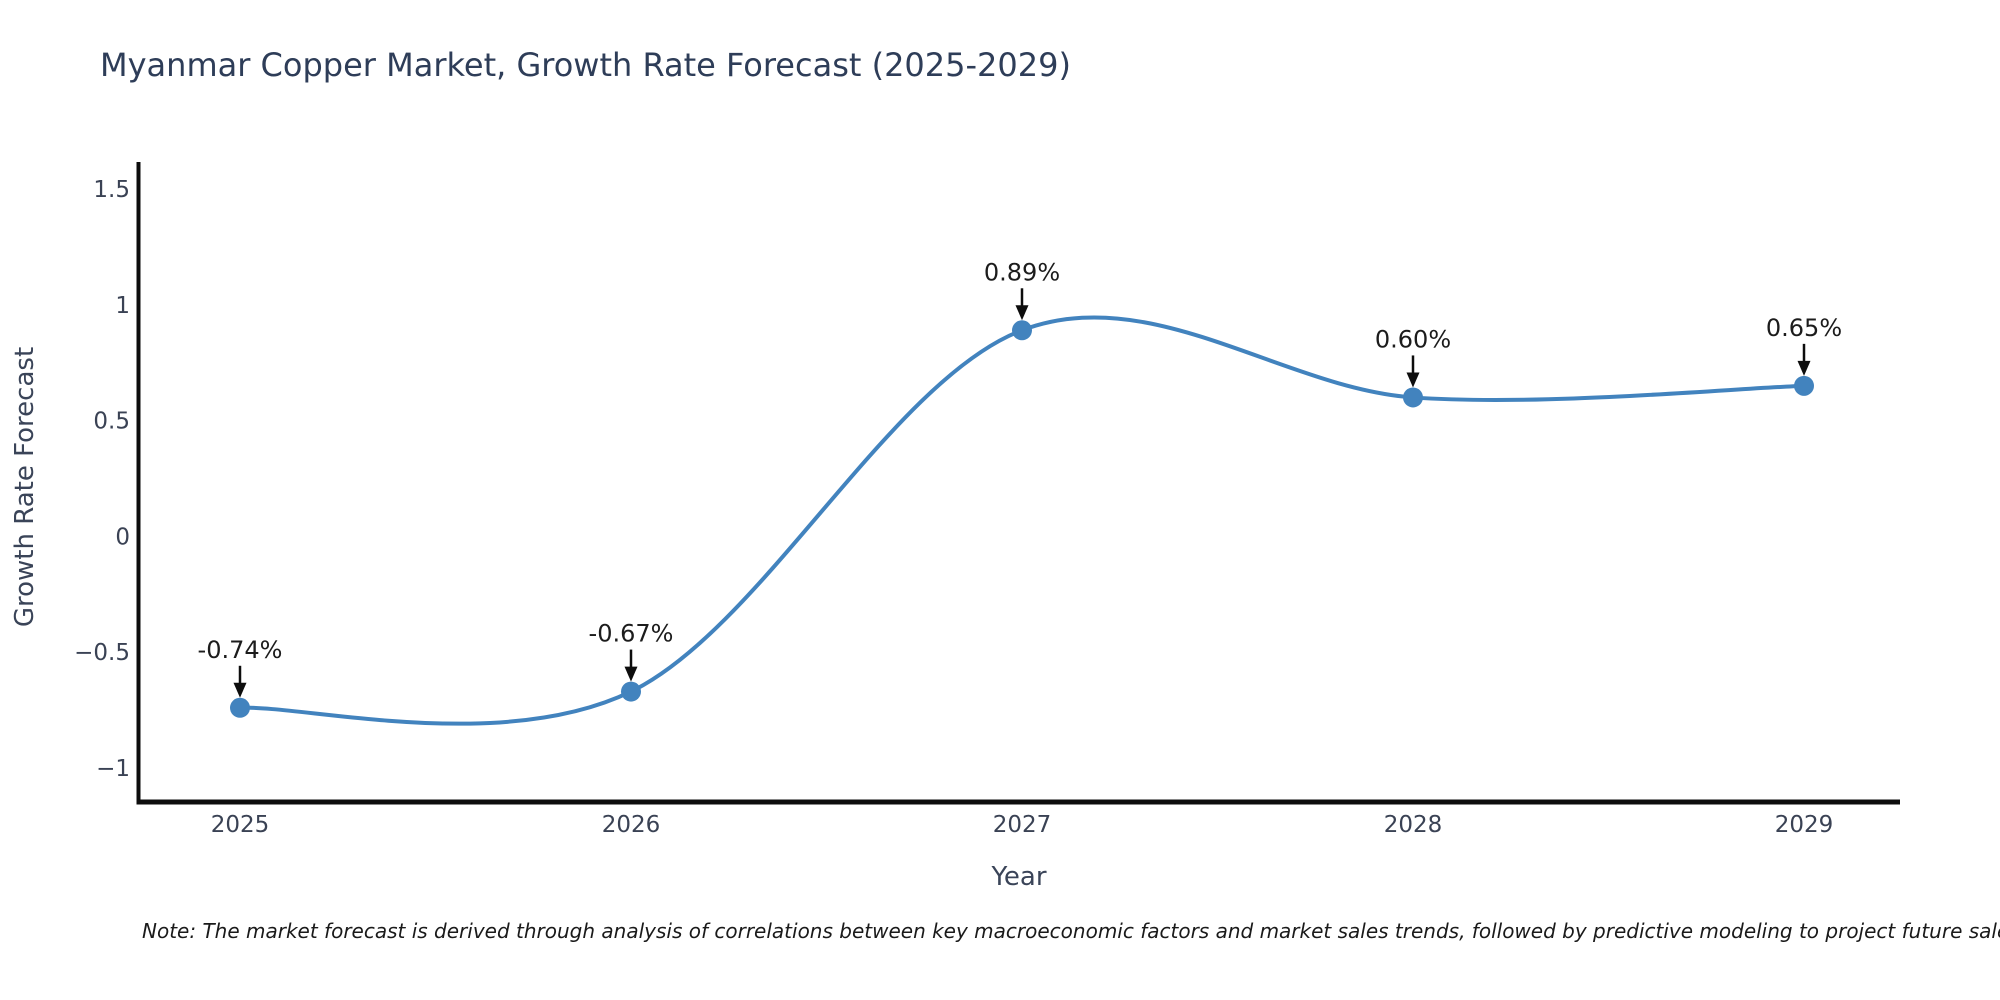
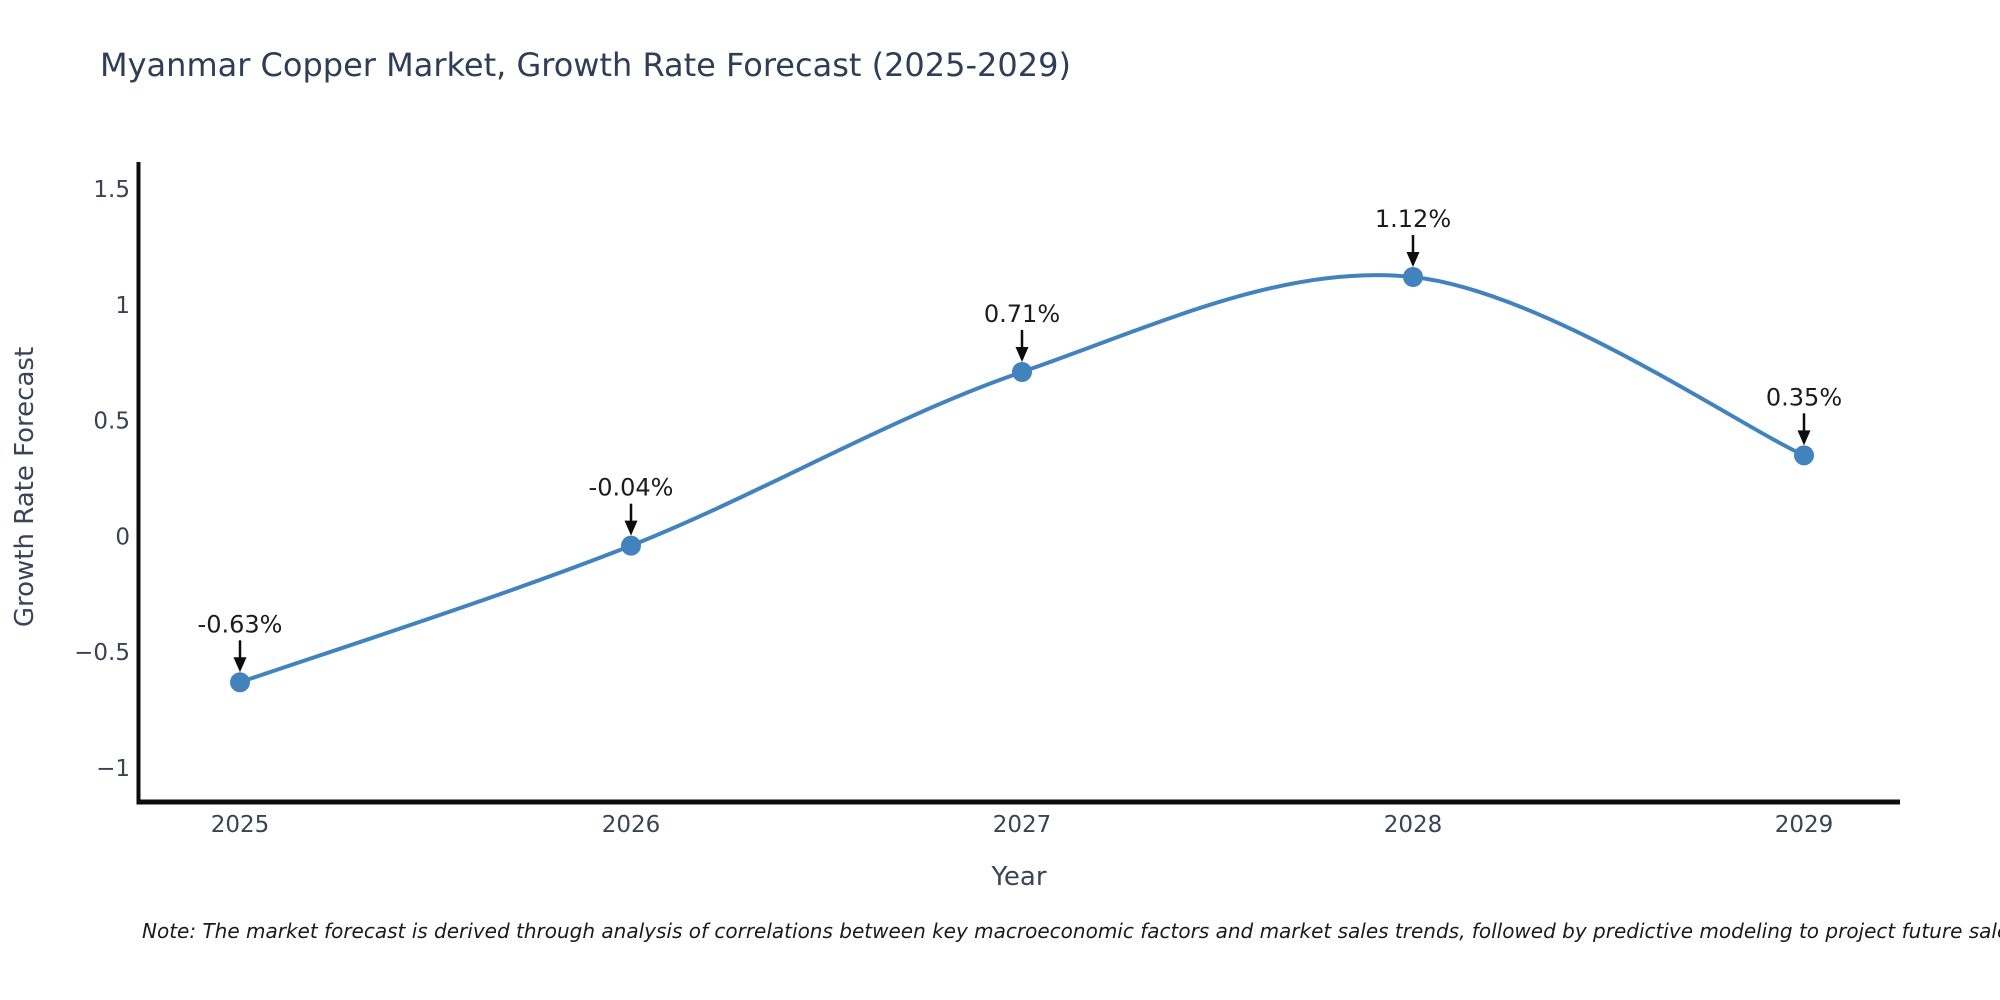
2025: -0.74% -> -0.63%
2026: -0.67% -> -0.04%
2027: 0.89% -> 0.71%
2028: 0.60% -> 1.12%
2029: 0.65% -> 0.35%
